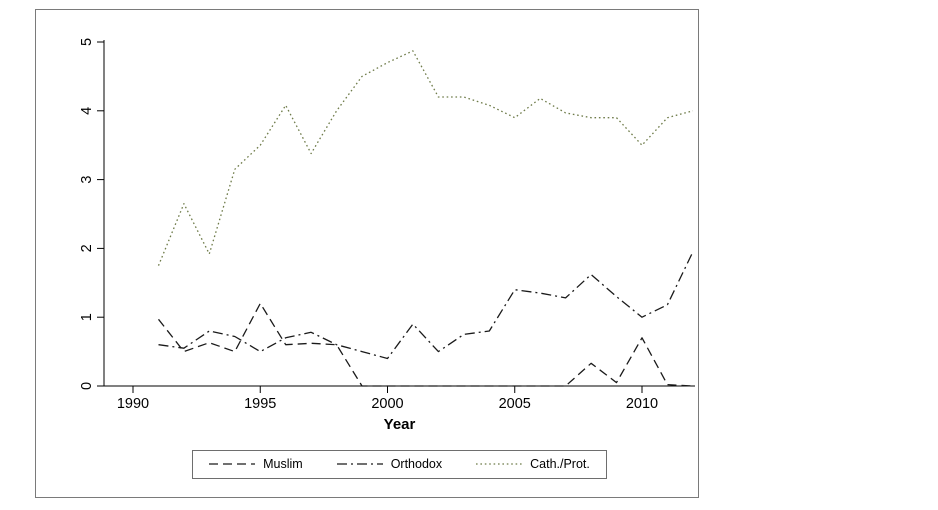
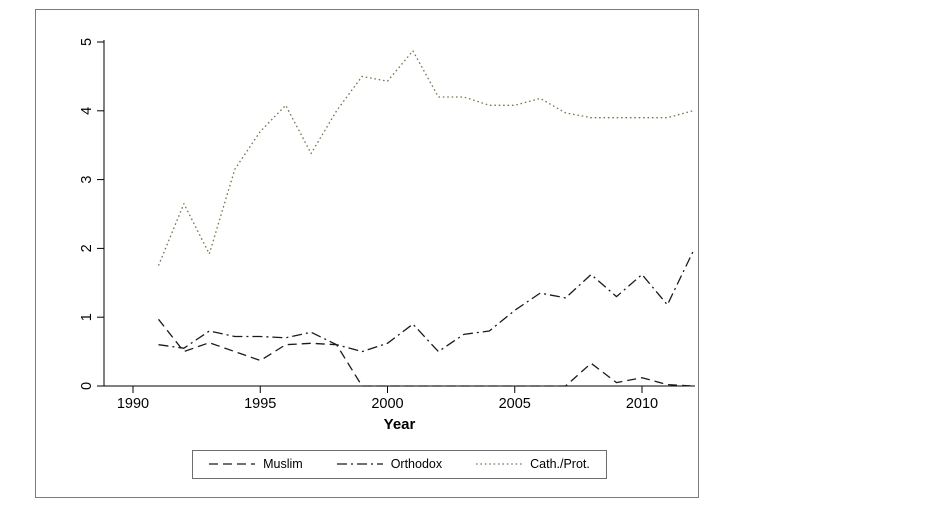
Muslim/1995: 1.2 -> 0.4
Orthodox/1995: 0.5 -> 0.7
Cath./Prot./1995: 3.5 -> 3.7
Orthodox/2000: 0.4 -> 0.6
Cath./Prot./2000: 4.7 -> 4.4
Orthodox/2005: 1.4 -> 1.1
Cath./Prot./2005: 3.9 -> 4.1
Muslim/2010: 0.7 -> 0.1
Orthodox/2010: 1.0 -> 1.6
Cath./Prot./2010: 3.5 -> 3.9
